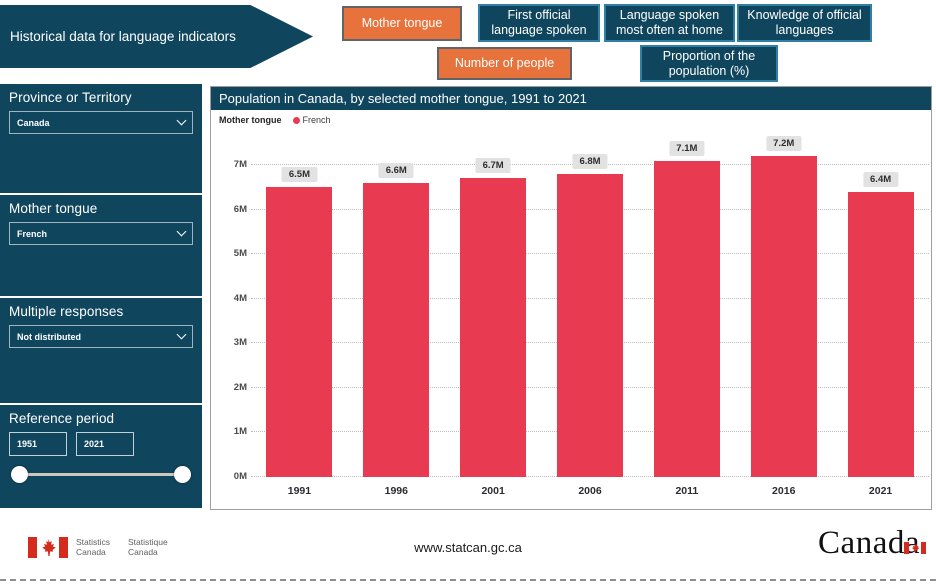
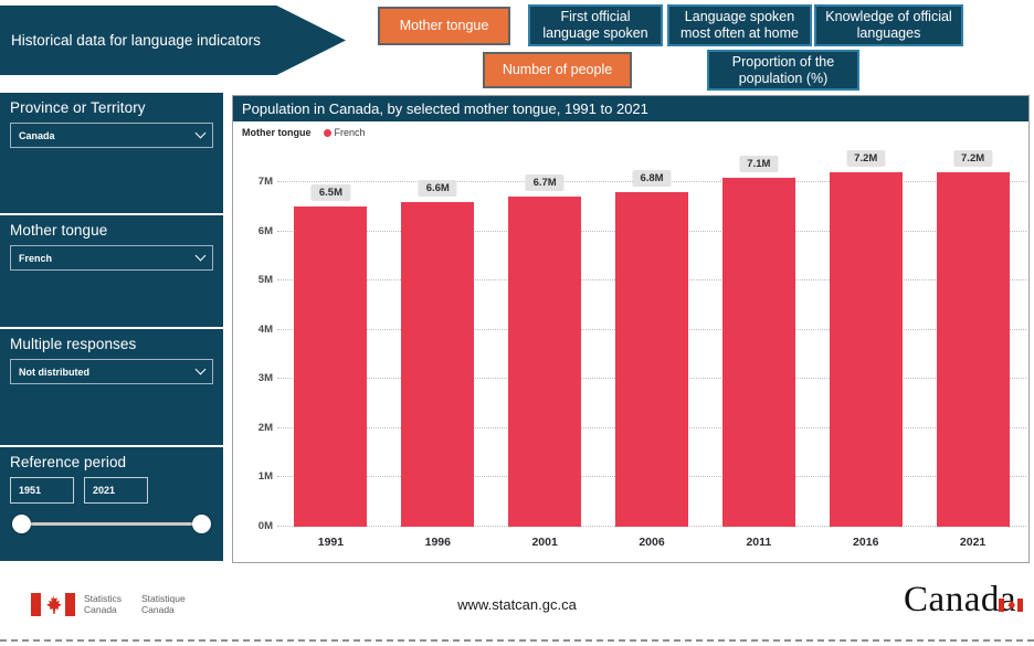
2021: 6.4M -> 7.2M
